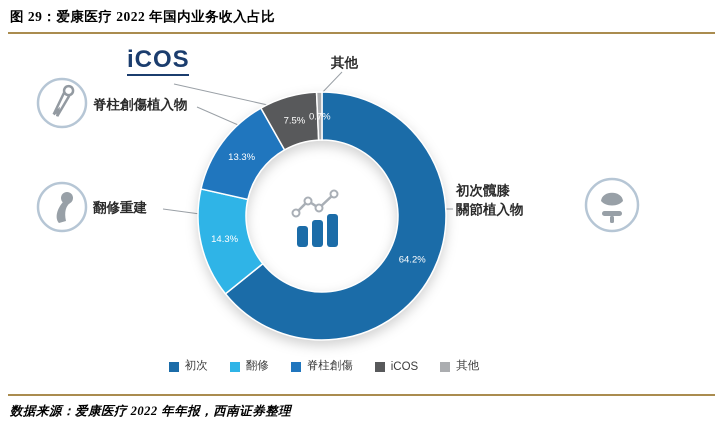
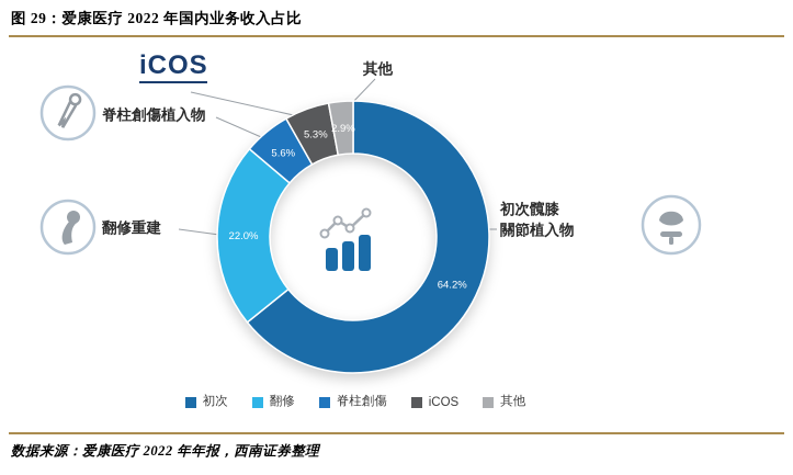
翻修: 14.3% -> 22.0%
脊柱創傷: 13.3% -> 5.6%
iCOS: 7.5% -> 5.3%
其他: 0.7% -> 2.9%
